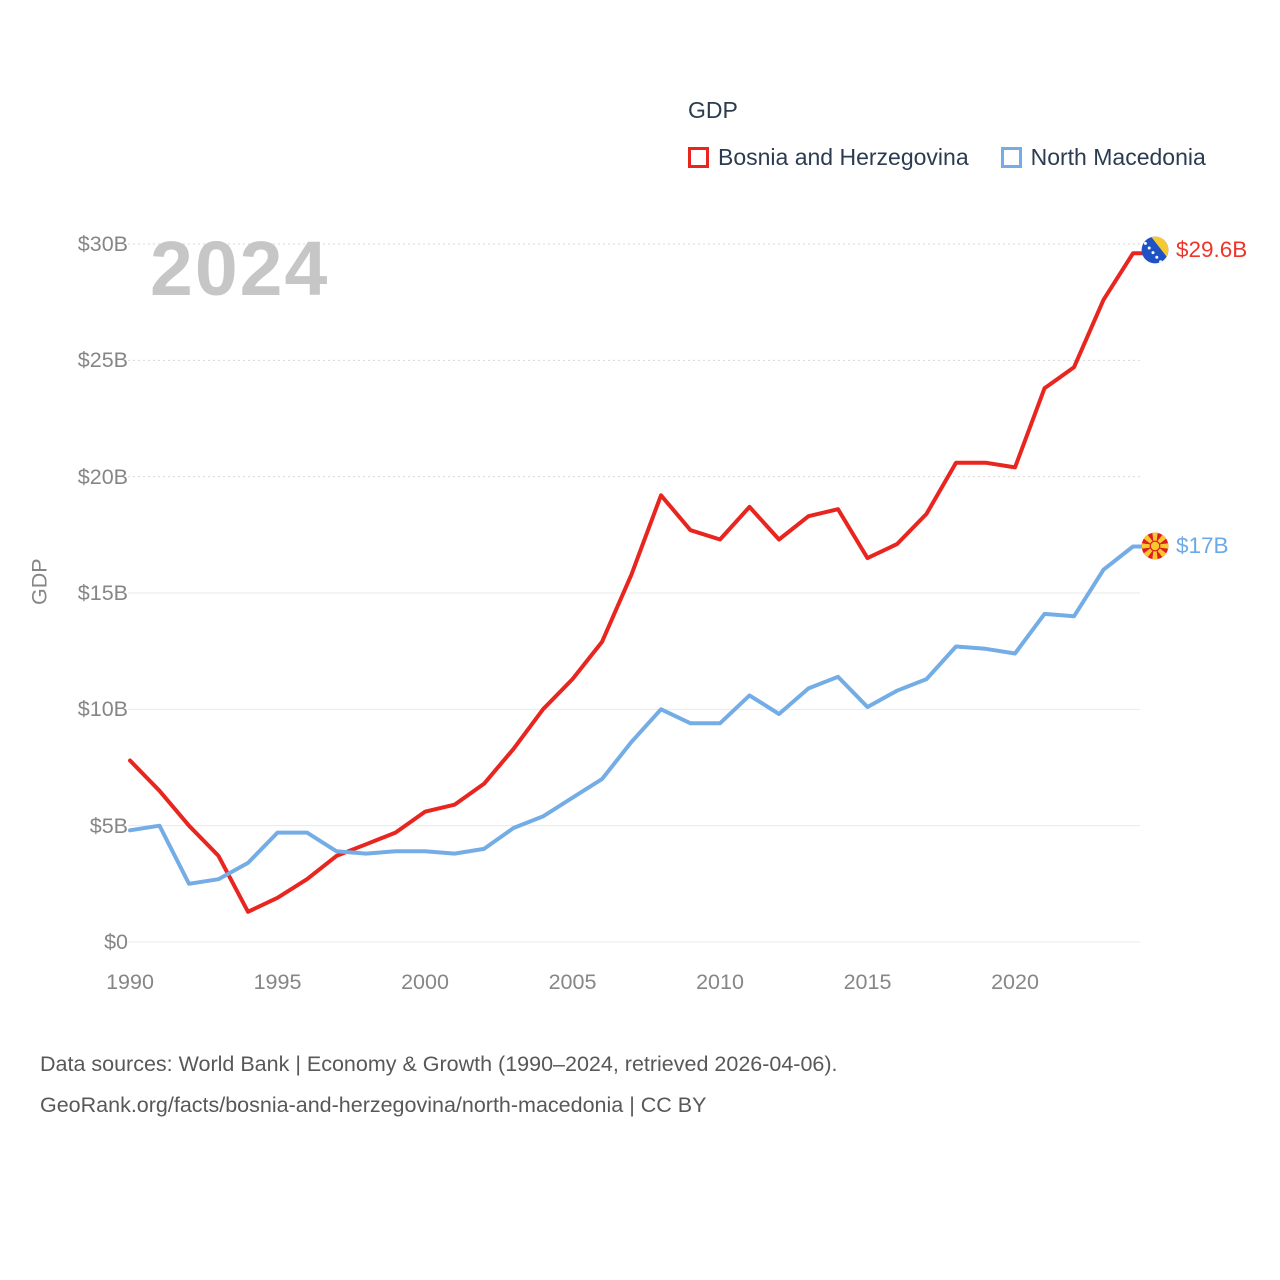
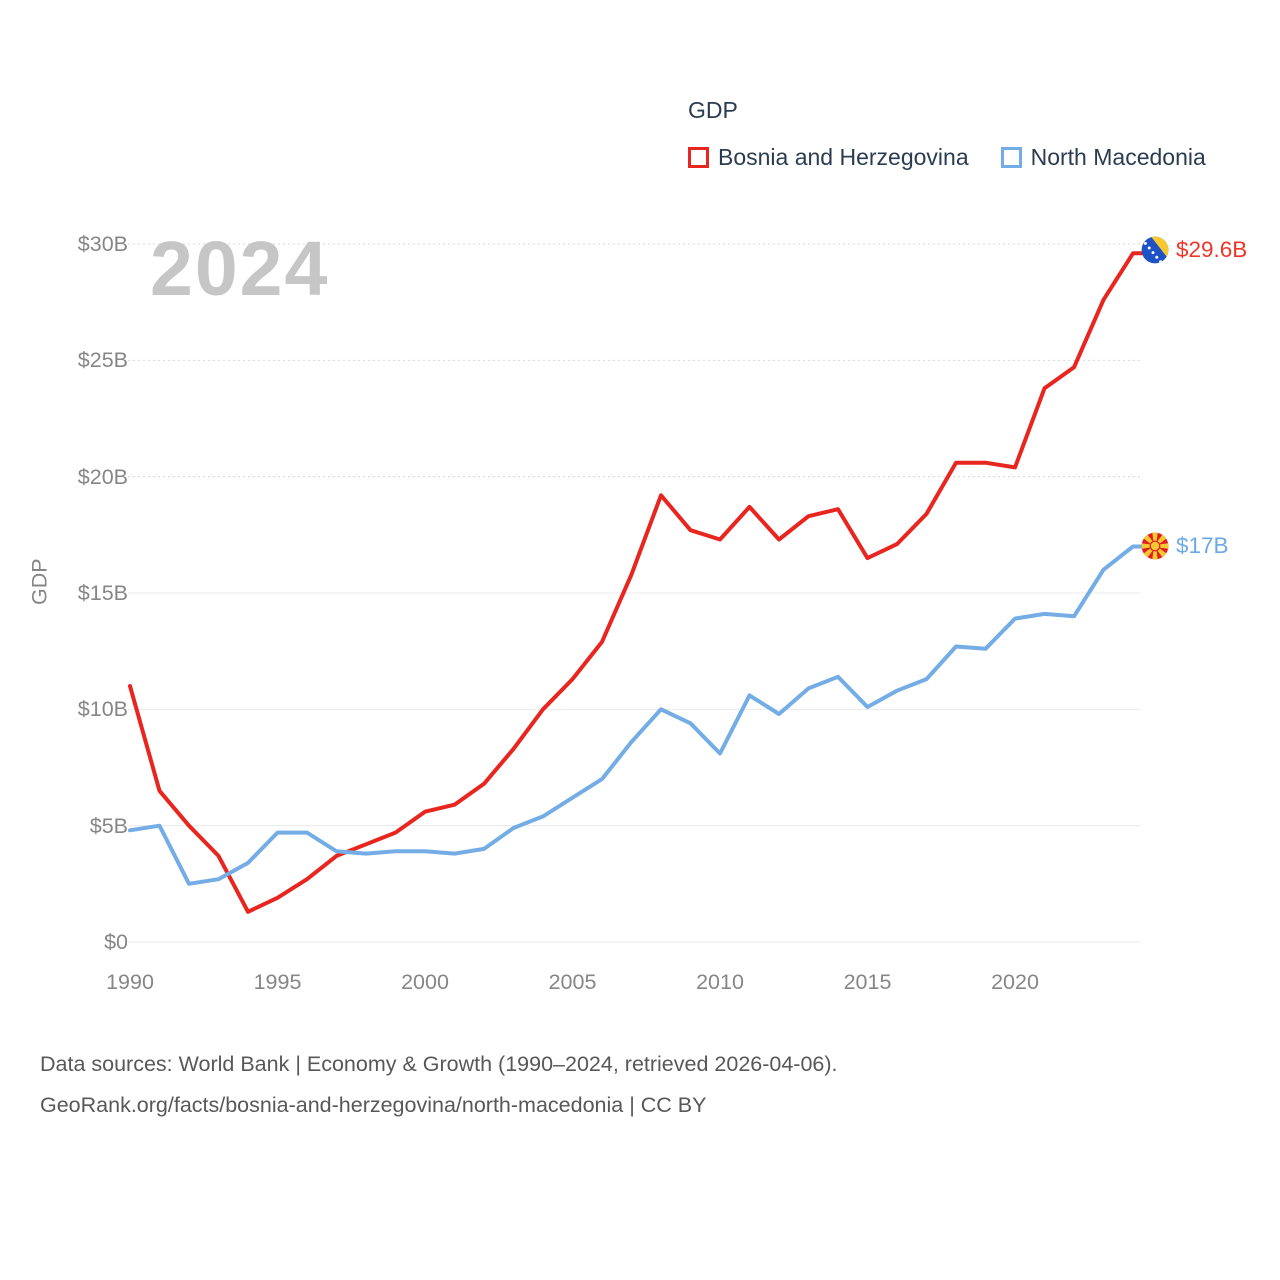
Bosnia and Herzegovina/1990: $7.8B -> $11.0B
North Macedonia/2010: $9.4B -> $8.1B
North Macedonia/2020: $12.4B -> $13.9B
